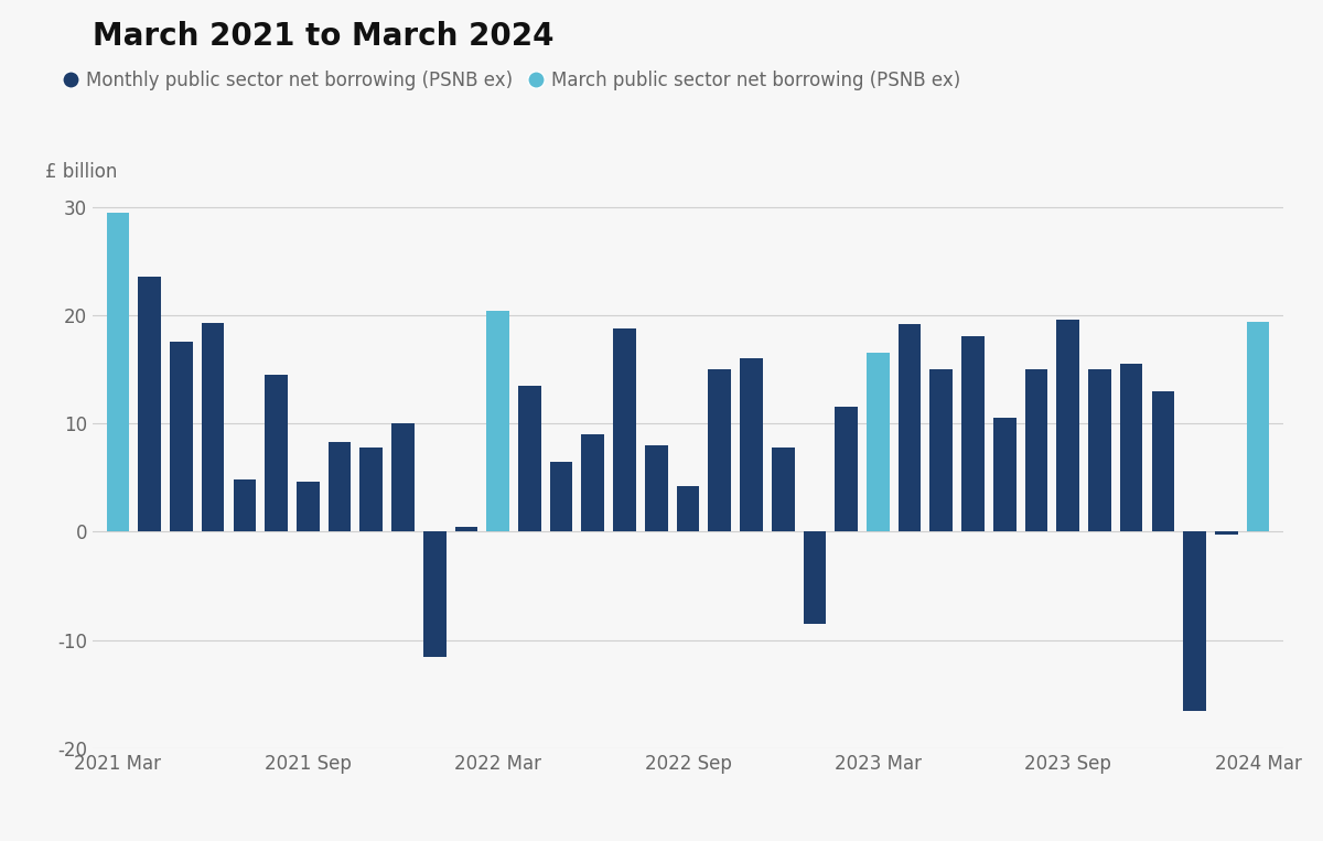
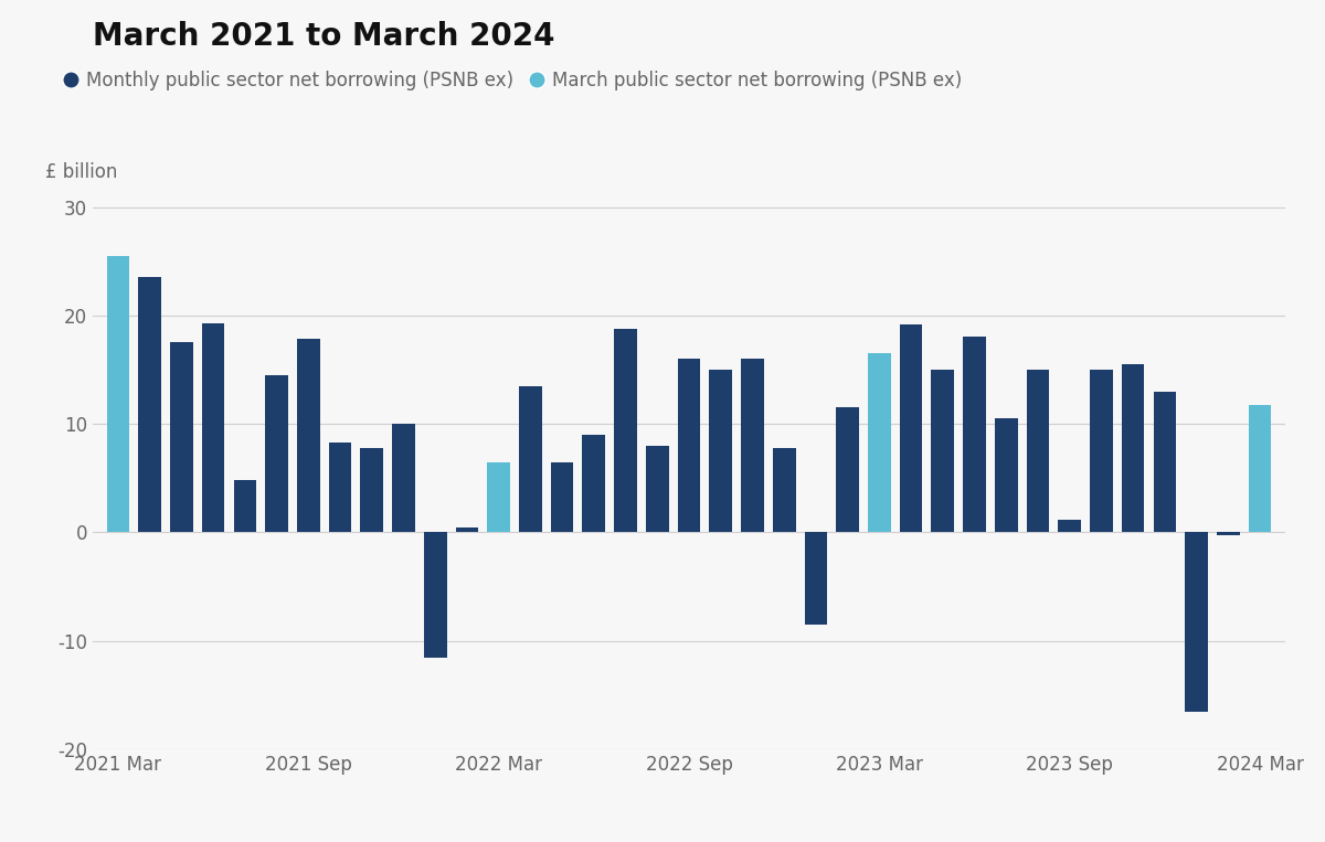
2021 Mar: 29.4 -> 25.5
2021 Sep: 4.6 -> 17.8
2022 Mar: 20.4 -> 6.5
2022 Sep: 4.2 -> 16.0
2023 Sep: 19.6 -> 1.2
2024 Mar: 19.4 -> 11.7
